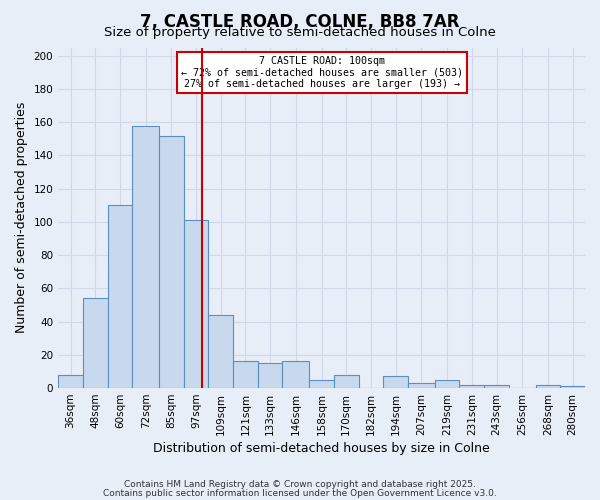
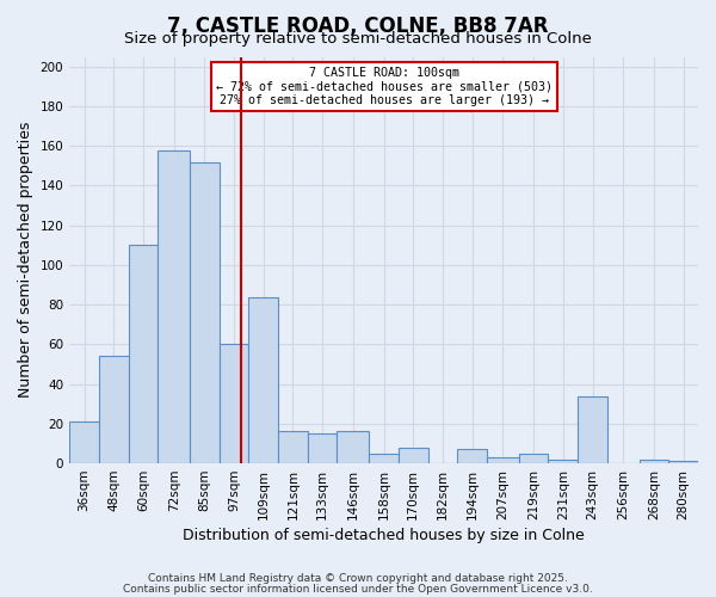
36sqm: 8 -> 21
97sqm: 101 -> 60
109sqm: 44 -> 84
243sqm: 2 -> 34
